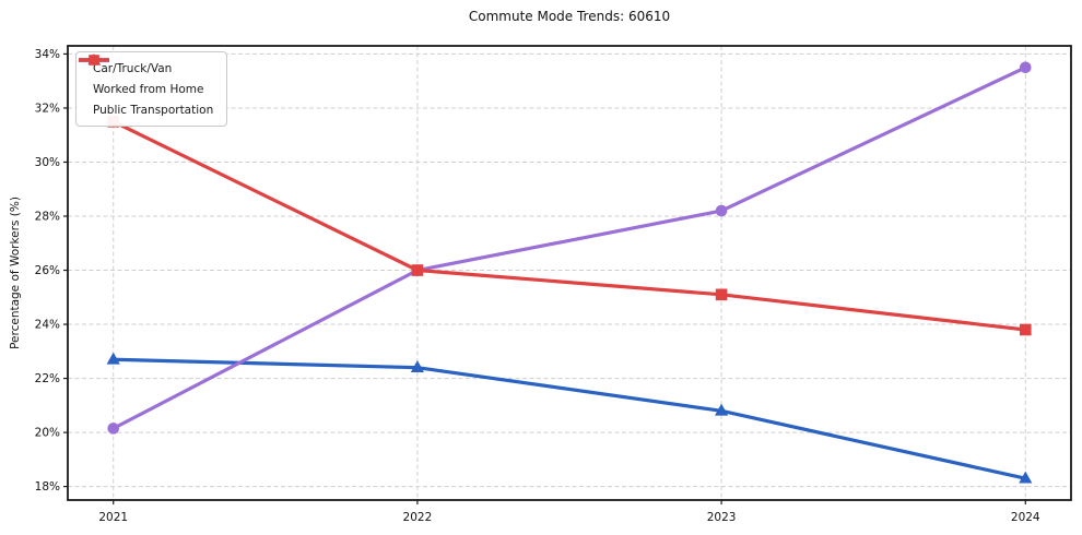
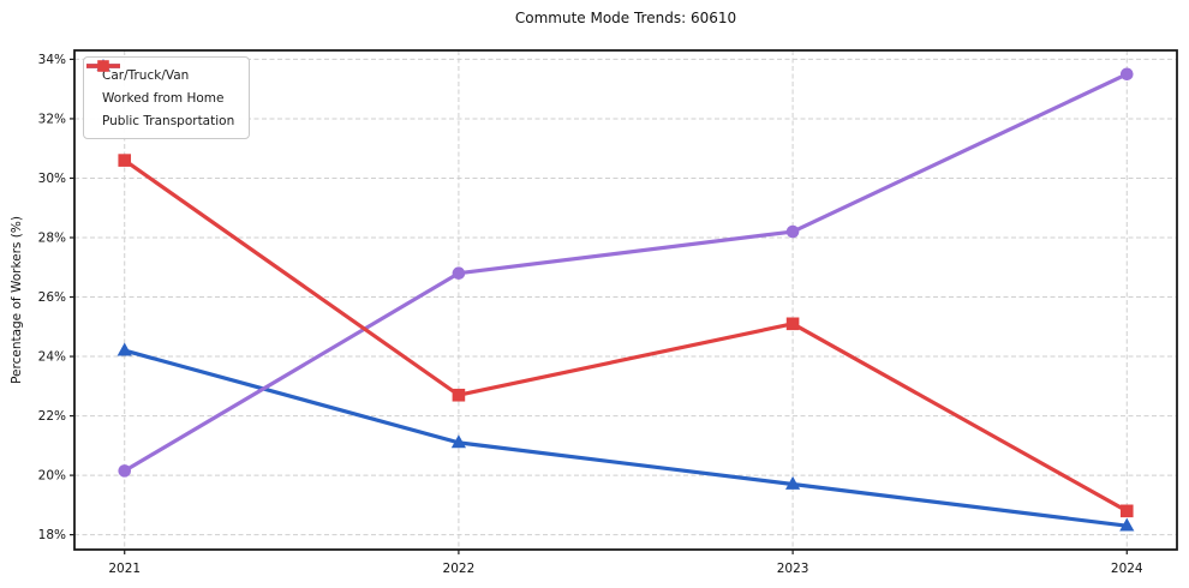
Car/Truck/Van/2021: 22.7% -> 24.2%
Public Transportation/2021: 31.5% -> 30.6%
Car/Truck/Van/2022: 22.4% -> 21.1%
Worked from Home/2022: 26.0% -> 26.8%
Public Transportation/2022: 26.0% -> 22.7%
Car/Truck/Van/2023: 20.8% -> 19.7%
Public Transportation/2024: 23.8% -> 18.8%
